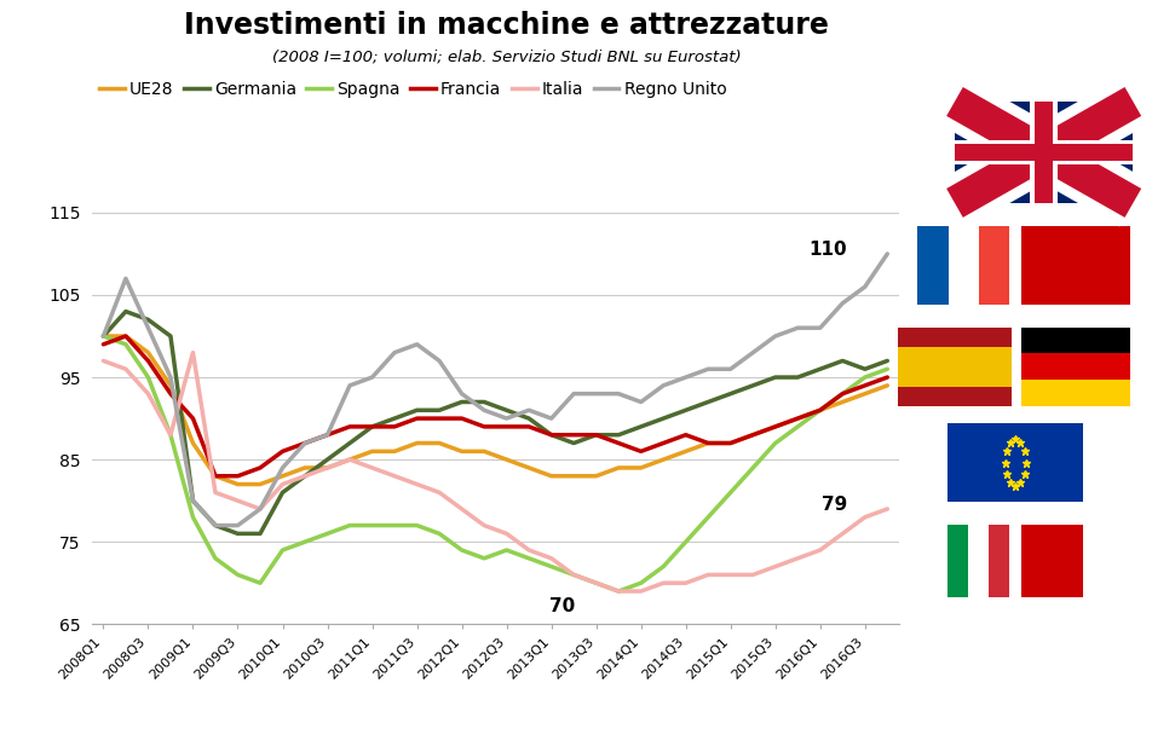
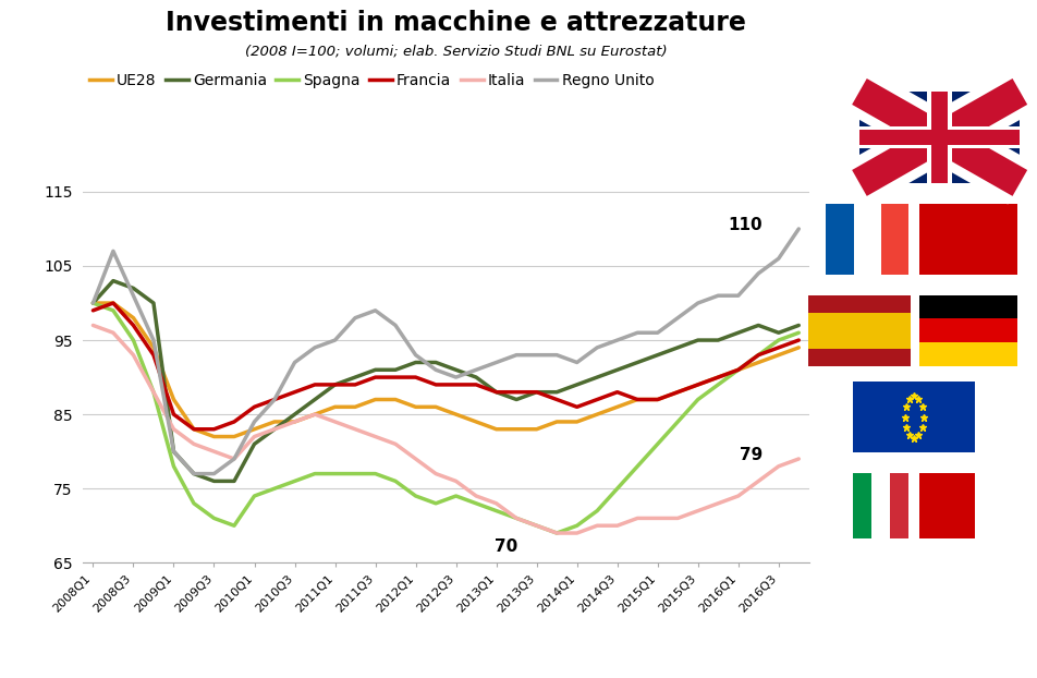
Francia/2009Q1: 90 -> 85
Italia/2009Q1: 98 -> 83
Regno Unito/2010Q3: 88 -> 92
Regno Unito/2013Q1: 90 -> 92
